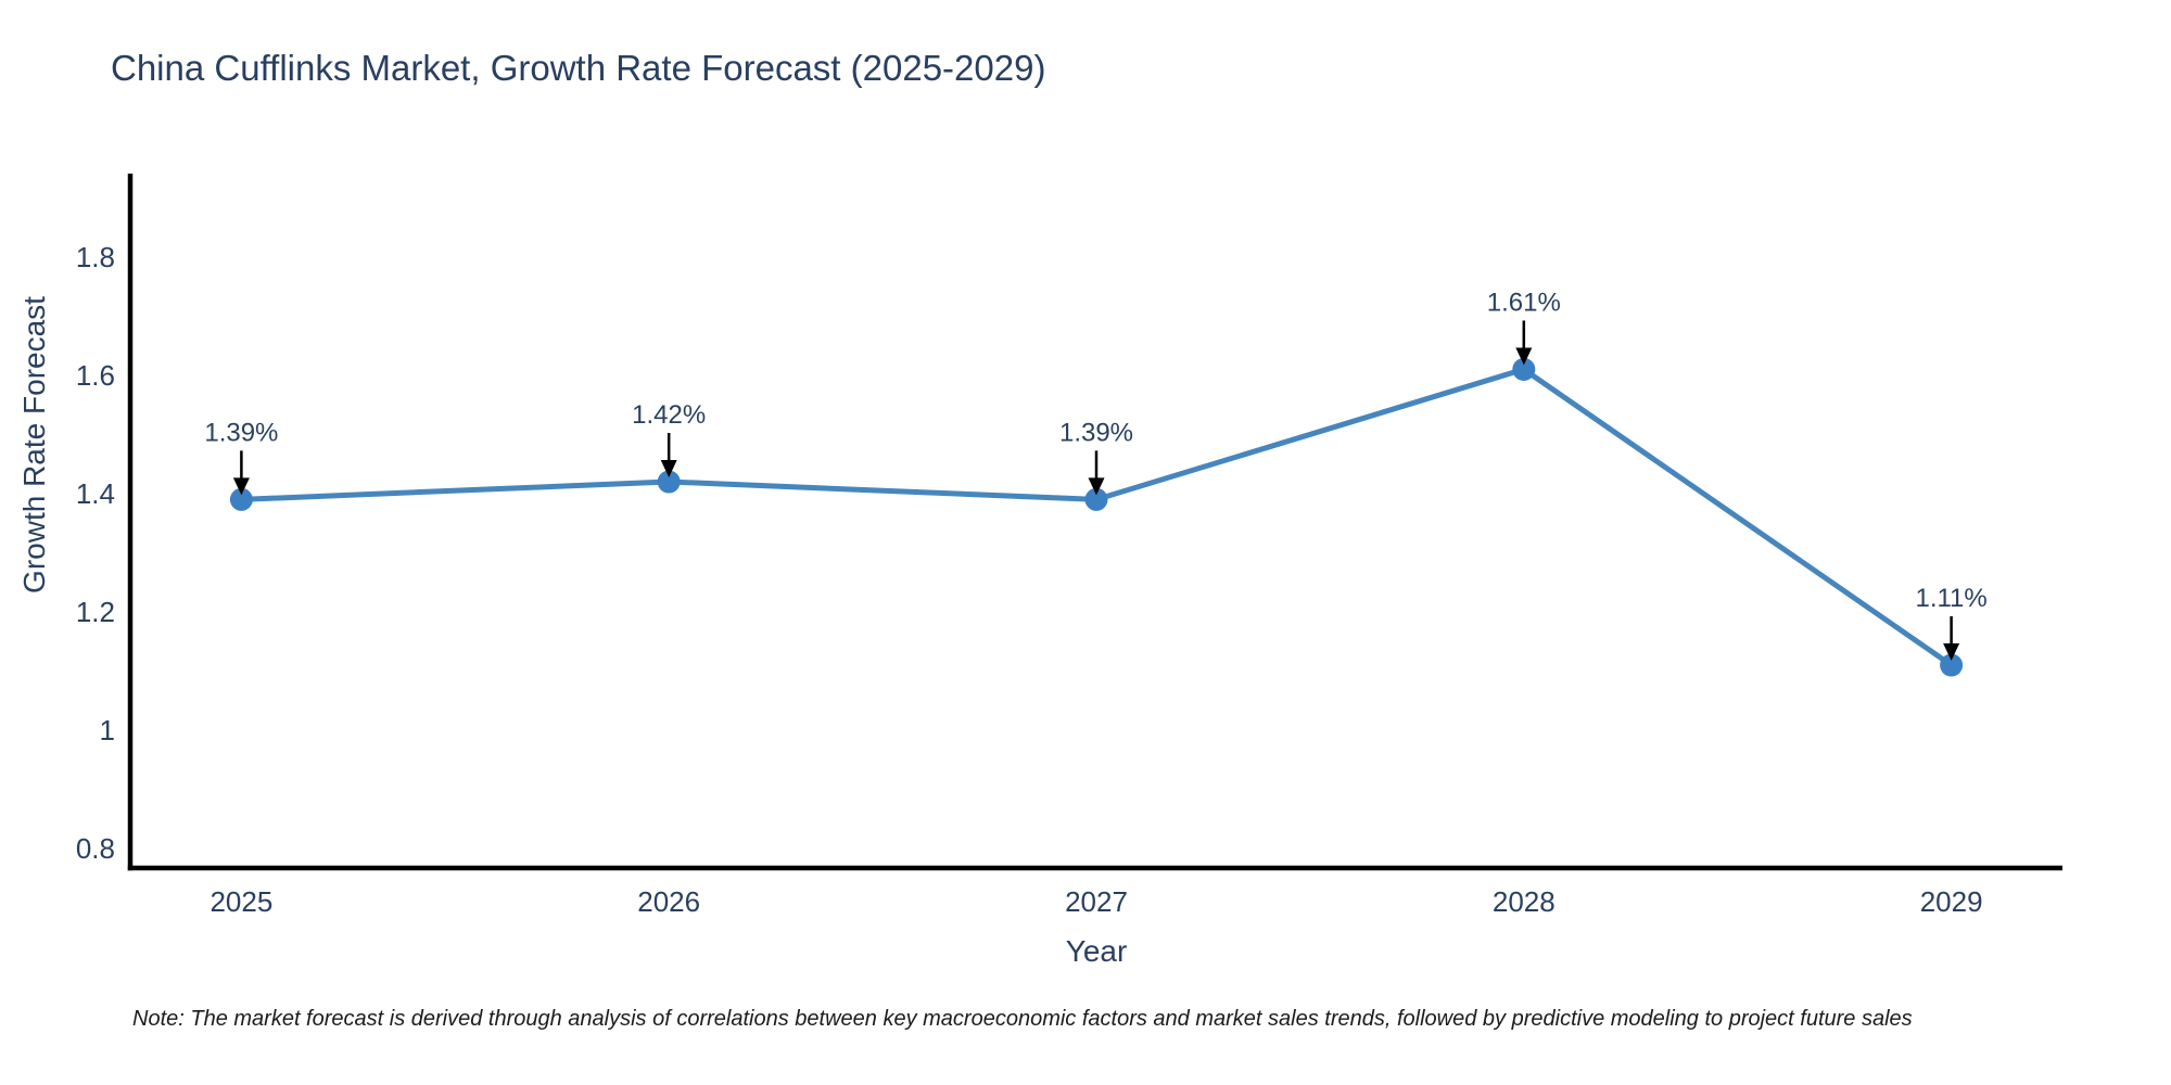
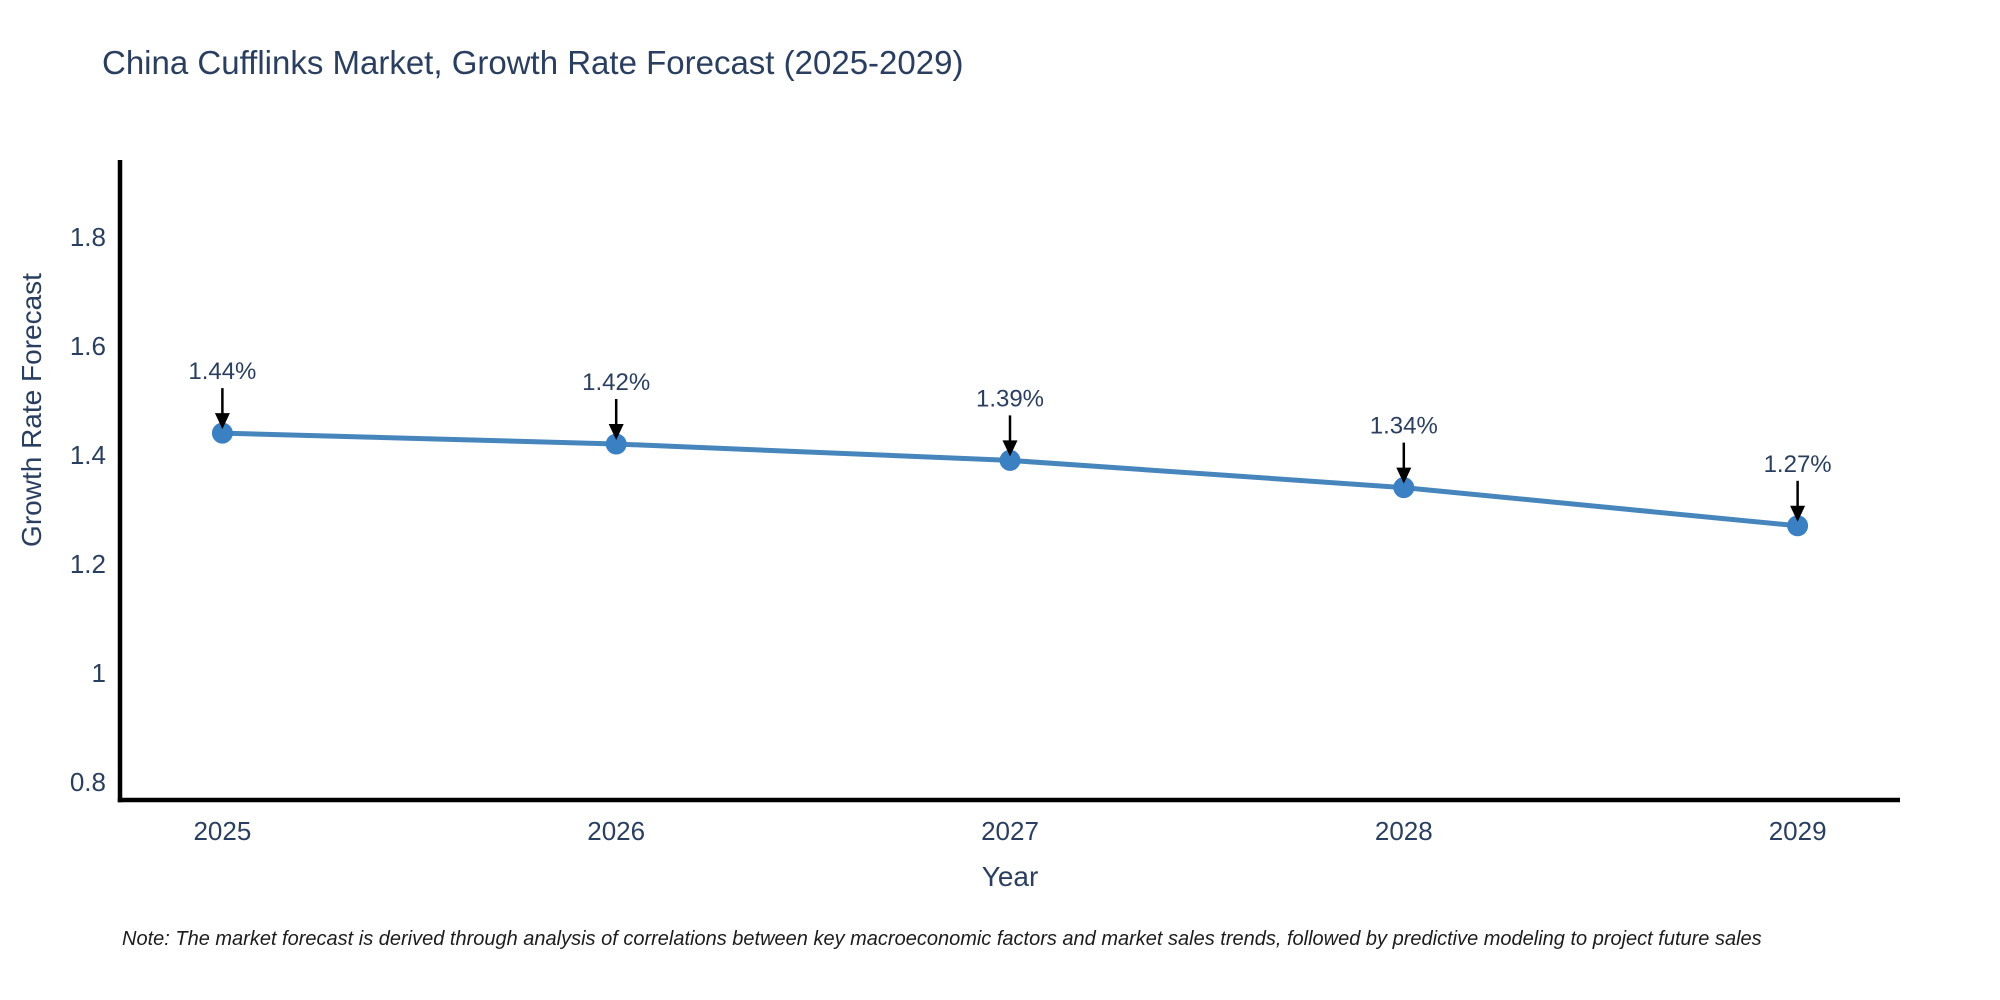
2025: 1.39% -> 1.44%
2028: 1.61% -> 1.34%
2029: 1.11% -> 1.27%
